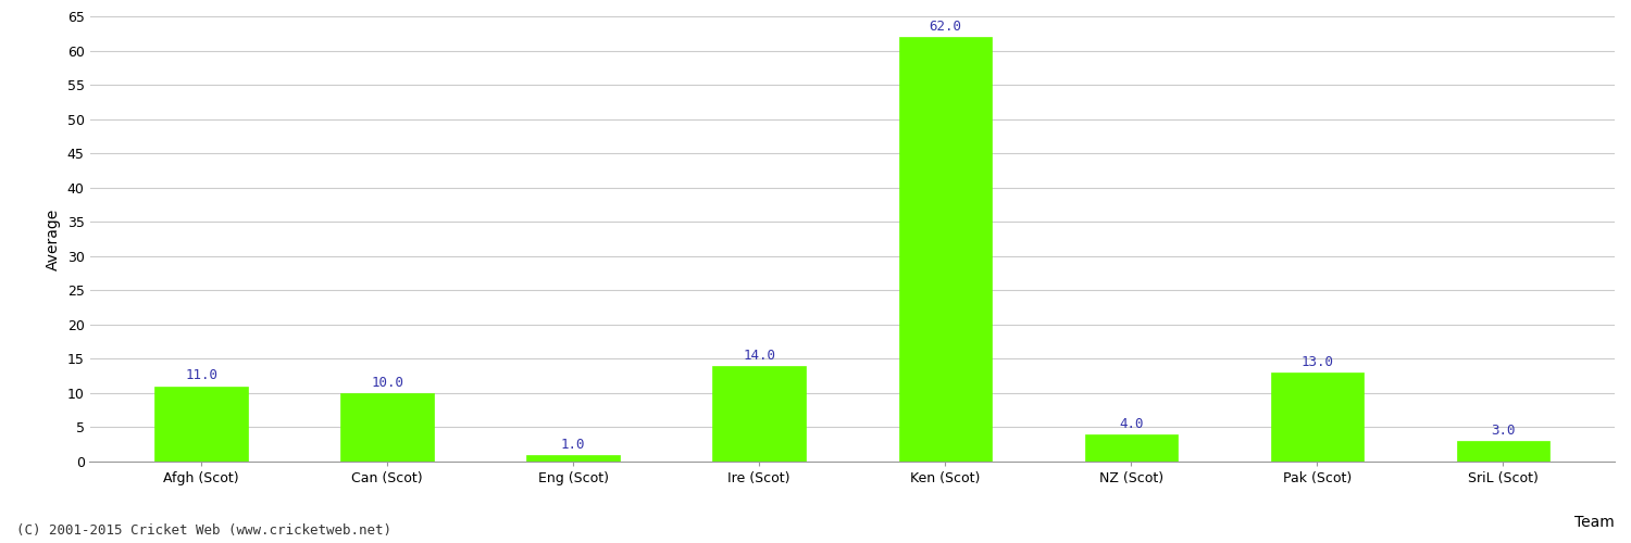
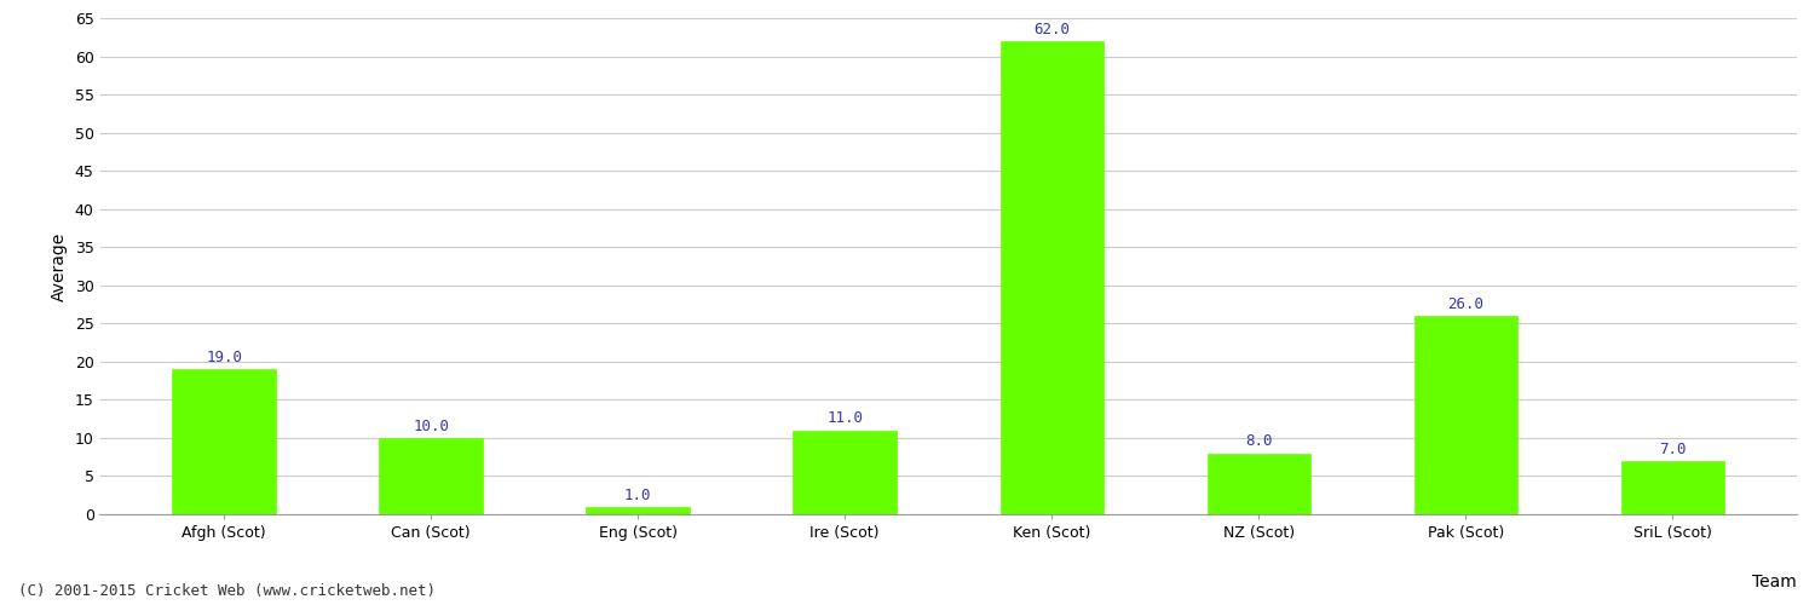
Afgh (Scot): 11.0 -> 19.0
Ire (Scot): 14.0 -> 11.0
NZ (Scot): 4.0 -> 8.0
Pak (Scot): 13.0 -> 26.0
SriL (Scot): 3.0 -> 7.0
